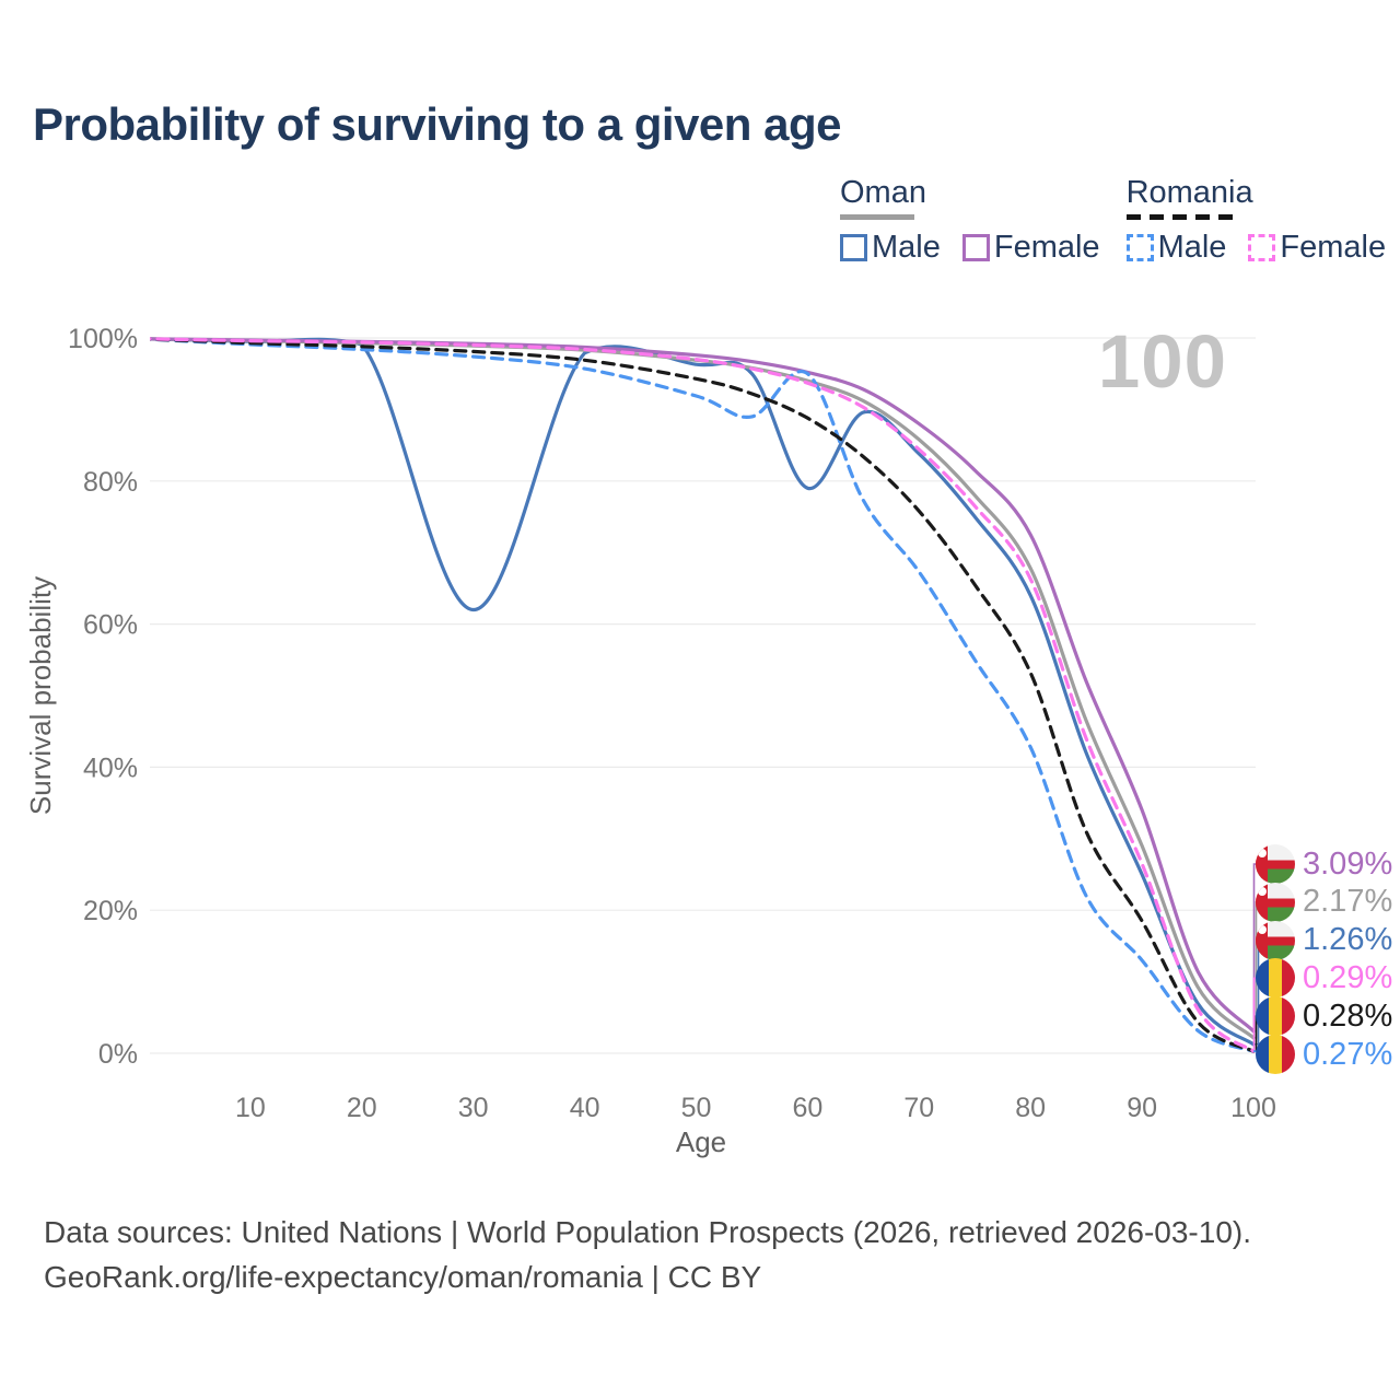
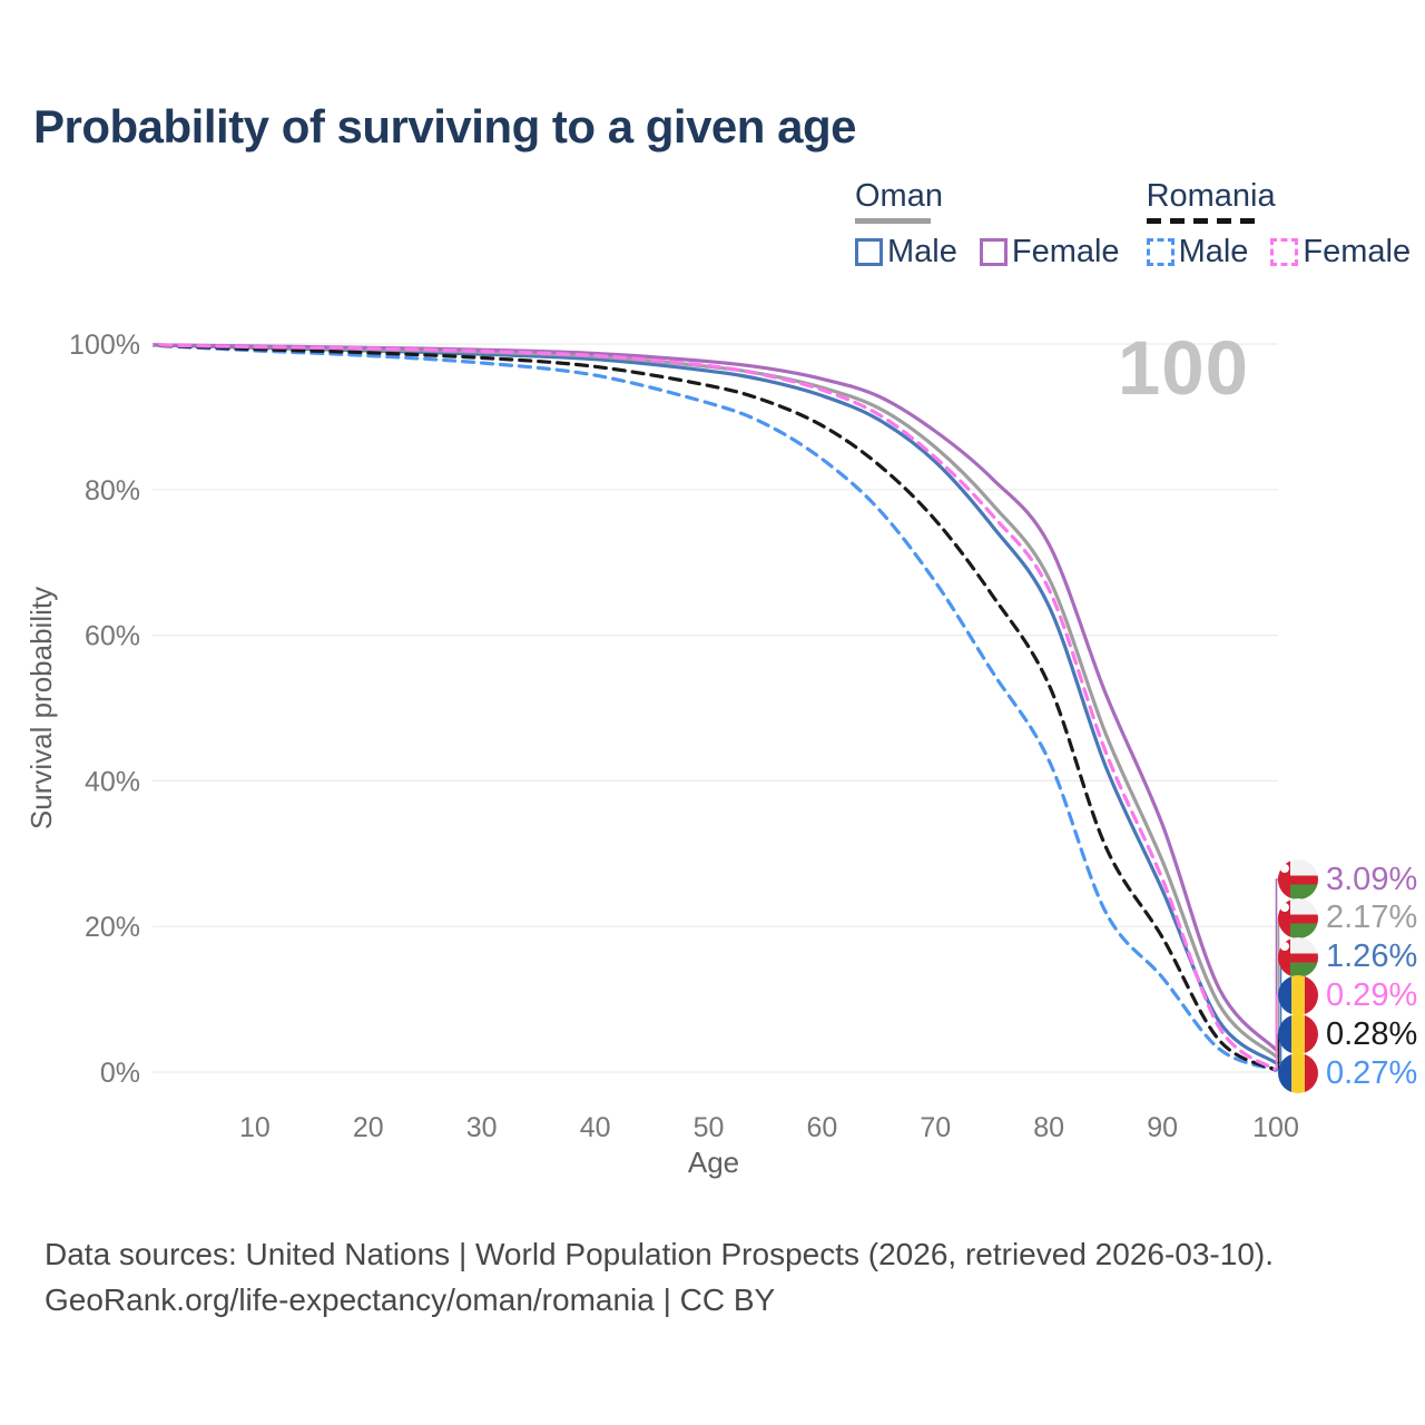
Oman Male/30: 62% -> 99%
Oman Male/60: 79% -> 93%
Romania Male/60: 95% -> 84%
